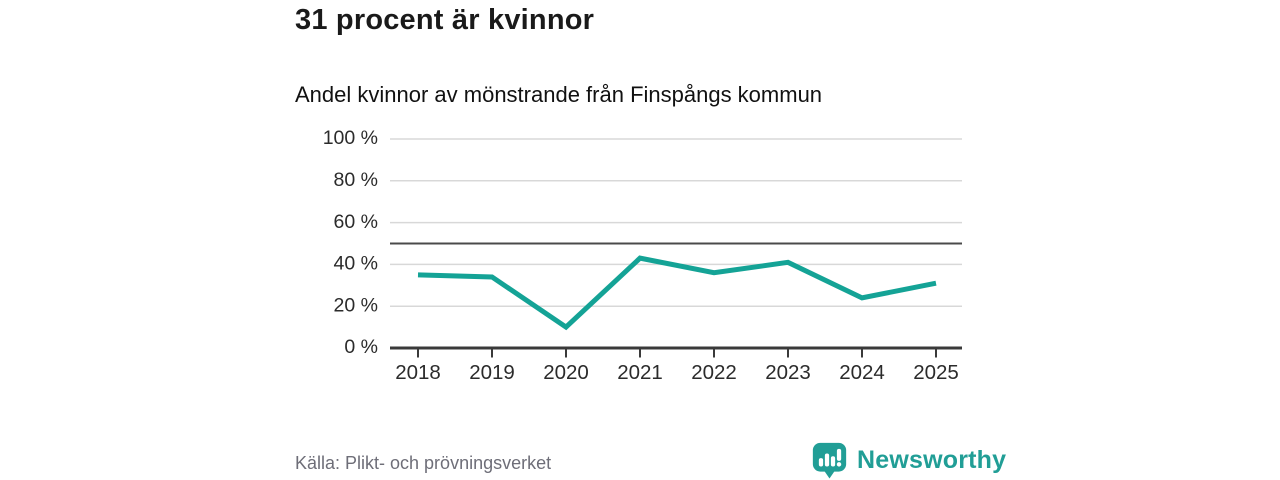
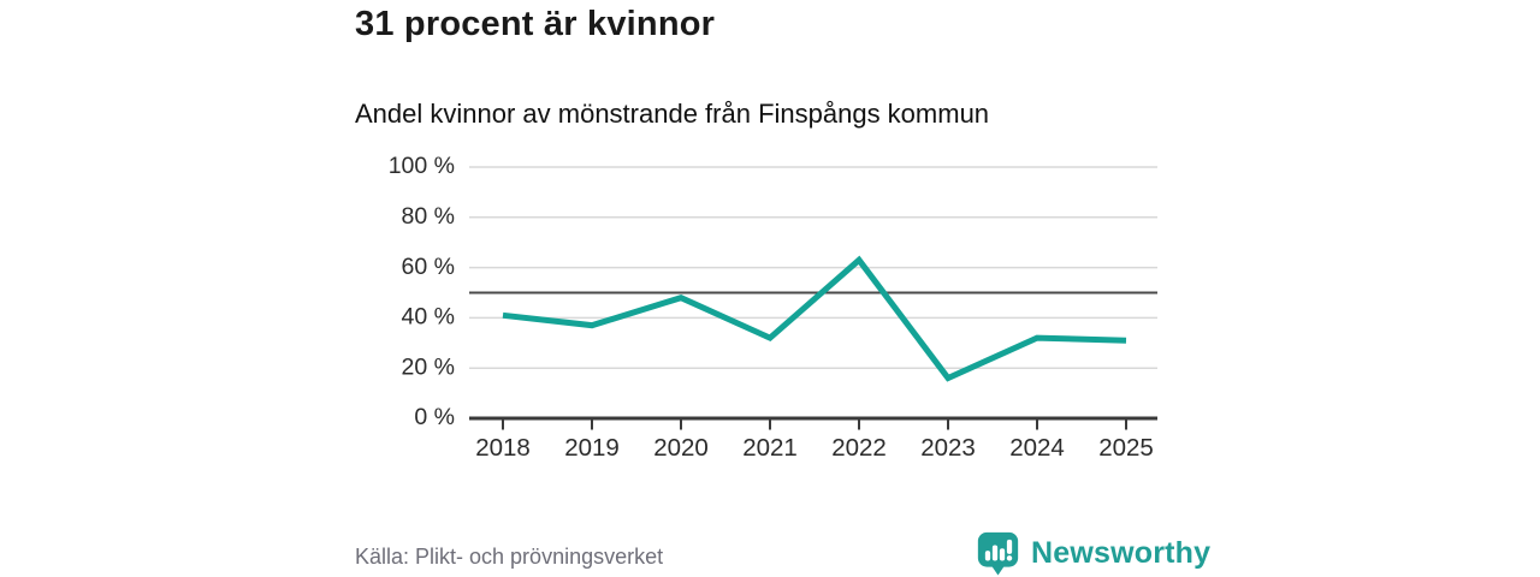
2018: 35% -> 41%
2019: 34% -> 37%
2020: 10% -> 48%
2021: 43% -> 32%
2022: 36% -> 63%
2023: 41% -> 16%
2024: 24% -> 32%
